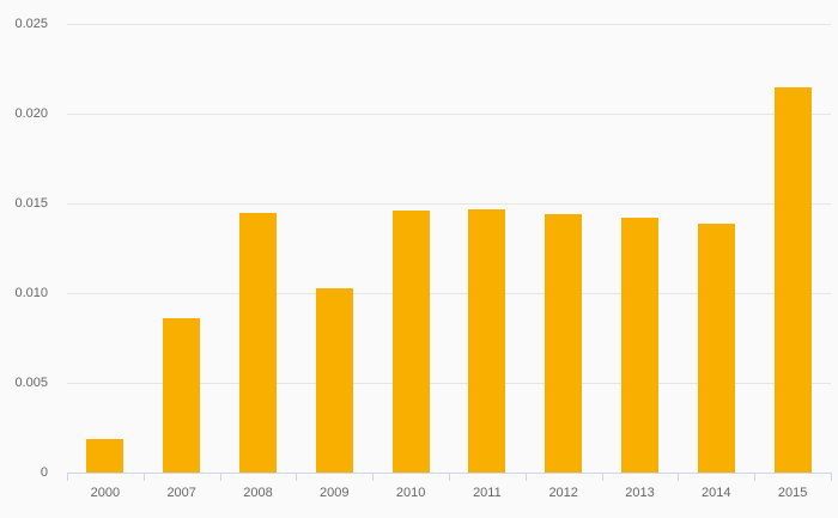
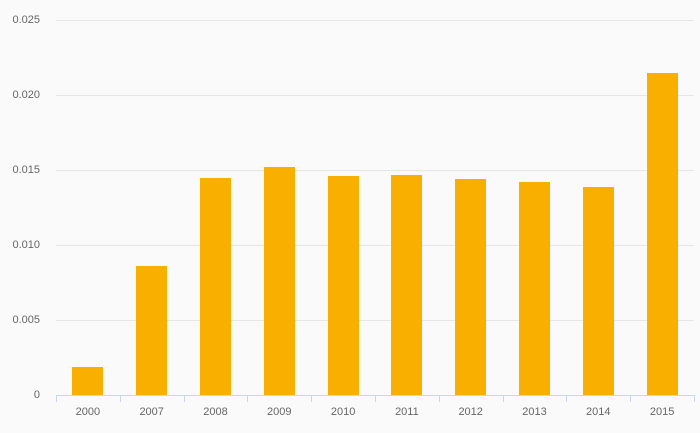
2009: 0.0103 -> 0.0152
